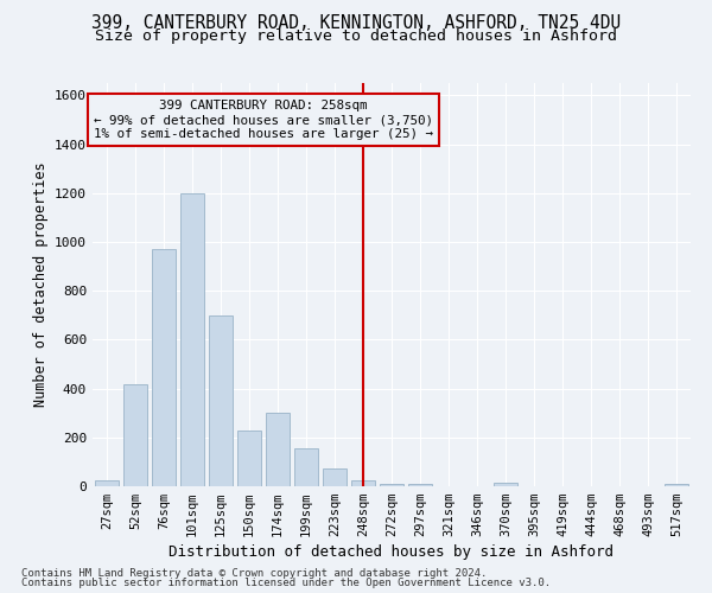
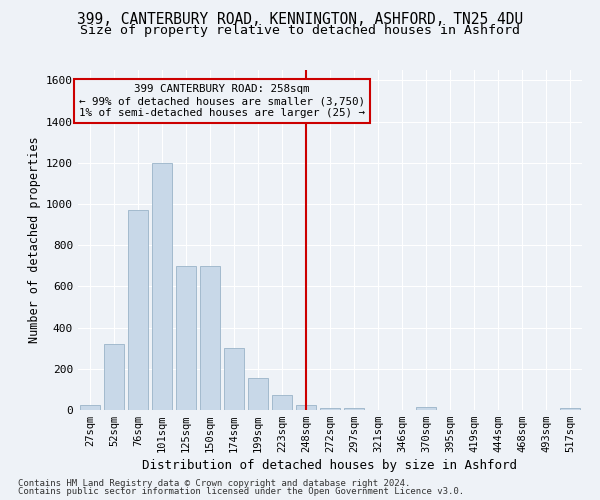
52sqm: 415 -> 320
150sqm: 230 -> 700
